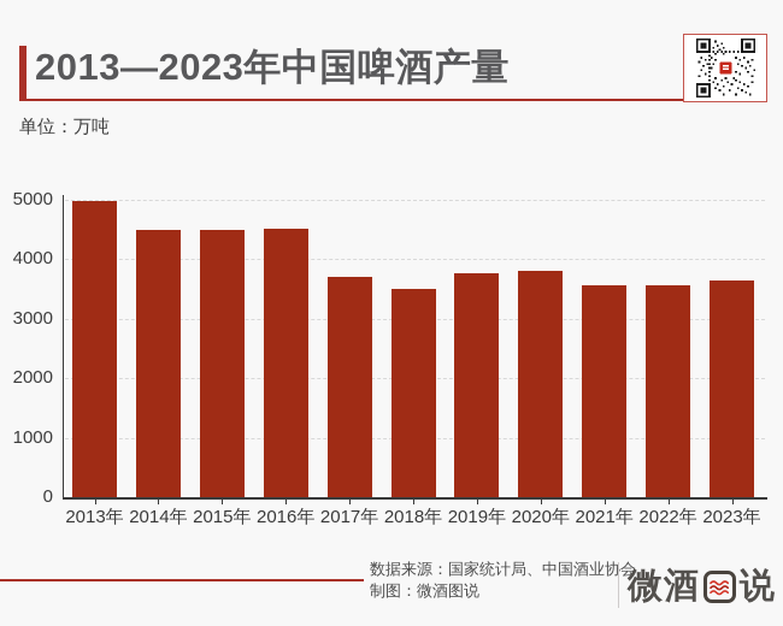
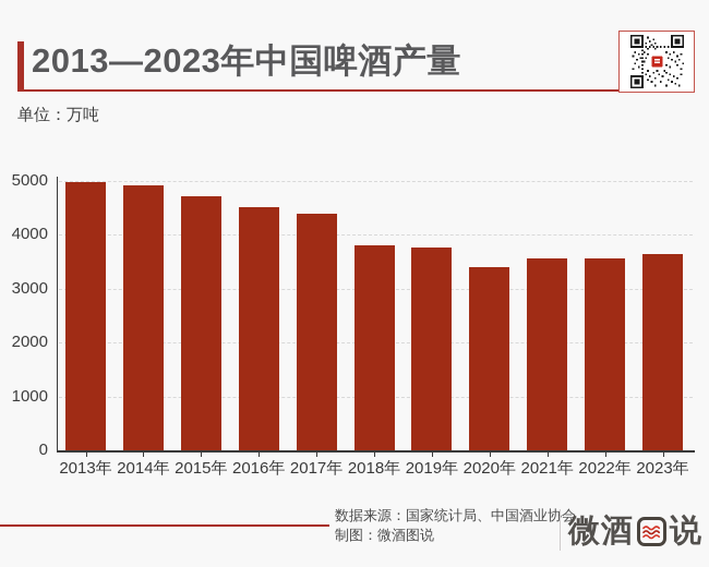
2014年: 4500 -> 4900
2015年: 4500 -> 4700
2017年: 3700 -> 4400
2018年: 3500 -> 3800
2020年: 3800 -> 3400
